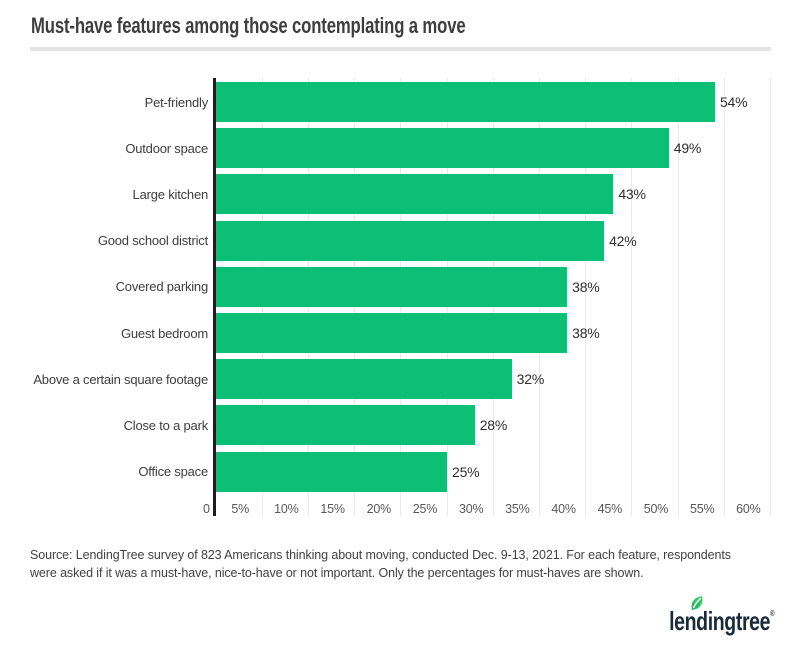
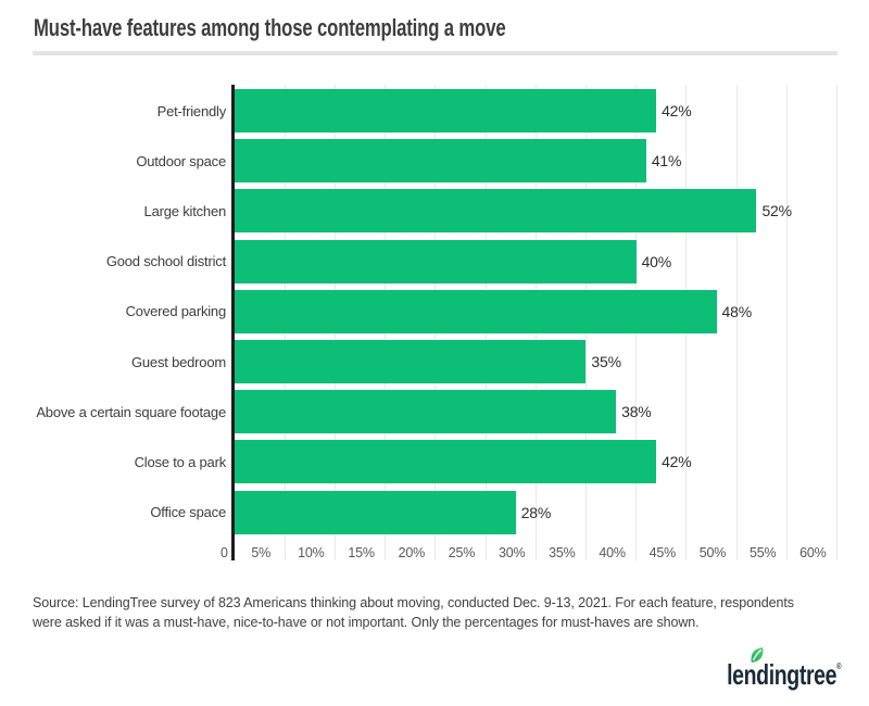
Pet-friendly: 54% -> 42%
Outdoor space: 49% -> 41%
Large kitchen: 43% -> 52%
Good school district: 42% -> 40%
Covered parking: 38% -> 48%
Guest bedroom: 38% -> 35%
Above a certain square footage: 32% -> 38%
Close to a park: 28% -> 42%
Office space: 25% -> 28%
